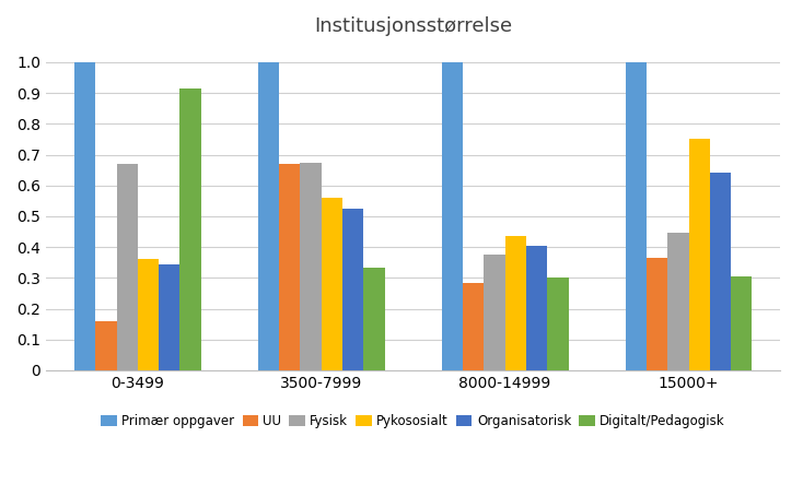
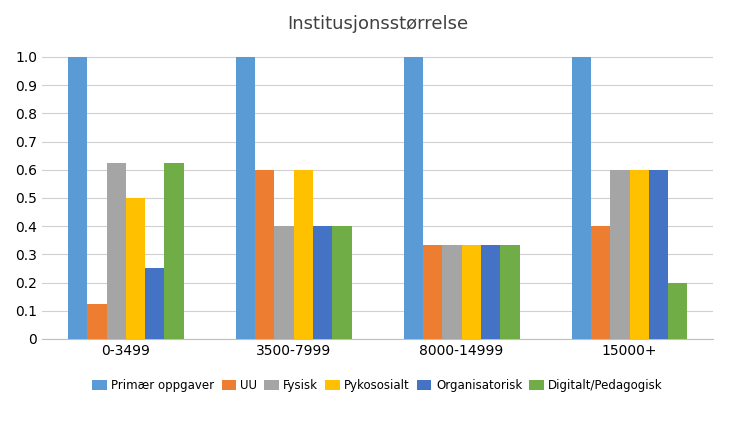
UU/0-3499: 0.160 -> 0.125
Fysisk/0-3499: 0.670 -> 0.625
Pykososialt/0-3499: 0.360 -> 0.500
Organisatorisk/0-3499: 0.345 -> 0.250
Digitalt/Pedagogisk/0-3499: 0.915 -> 0.625
UU/3500-7999: 0.670 -> 0.600
Fysisk/3500-7999: 0.675 -> 0.400
Pykososialt/3500-7999: 0.560 -> 0.600
Organisatorisk/3500-7999: 0.525 -> 0.400
Digitalt/Pedagogisk/3500-7999: 0.335 -> 0.400
UU/8000-14999: 0.285 -> 0.333
Fysisk/8000-14999: 0.375 -> 0.333
Pykososialt/8000-14999: 0.435 -> 0.333
Organisatorisk/8000-14999: 0.405 -> 0.333
Digitalt/Pedagogisk/8000-14999: 0.300 -> 0.333
UU/15000+: 0.365 -> 0.400
Fysisk/15000+: 0.445 -> 0.600
Pykososialt/15000+: 0.750 -> 0.600
Organisatorisk/15000+: 0.640 -> 0.600
Digitalt/Pedagogisk/15000+: 0.305 -> 0.200
